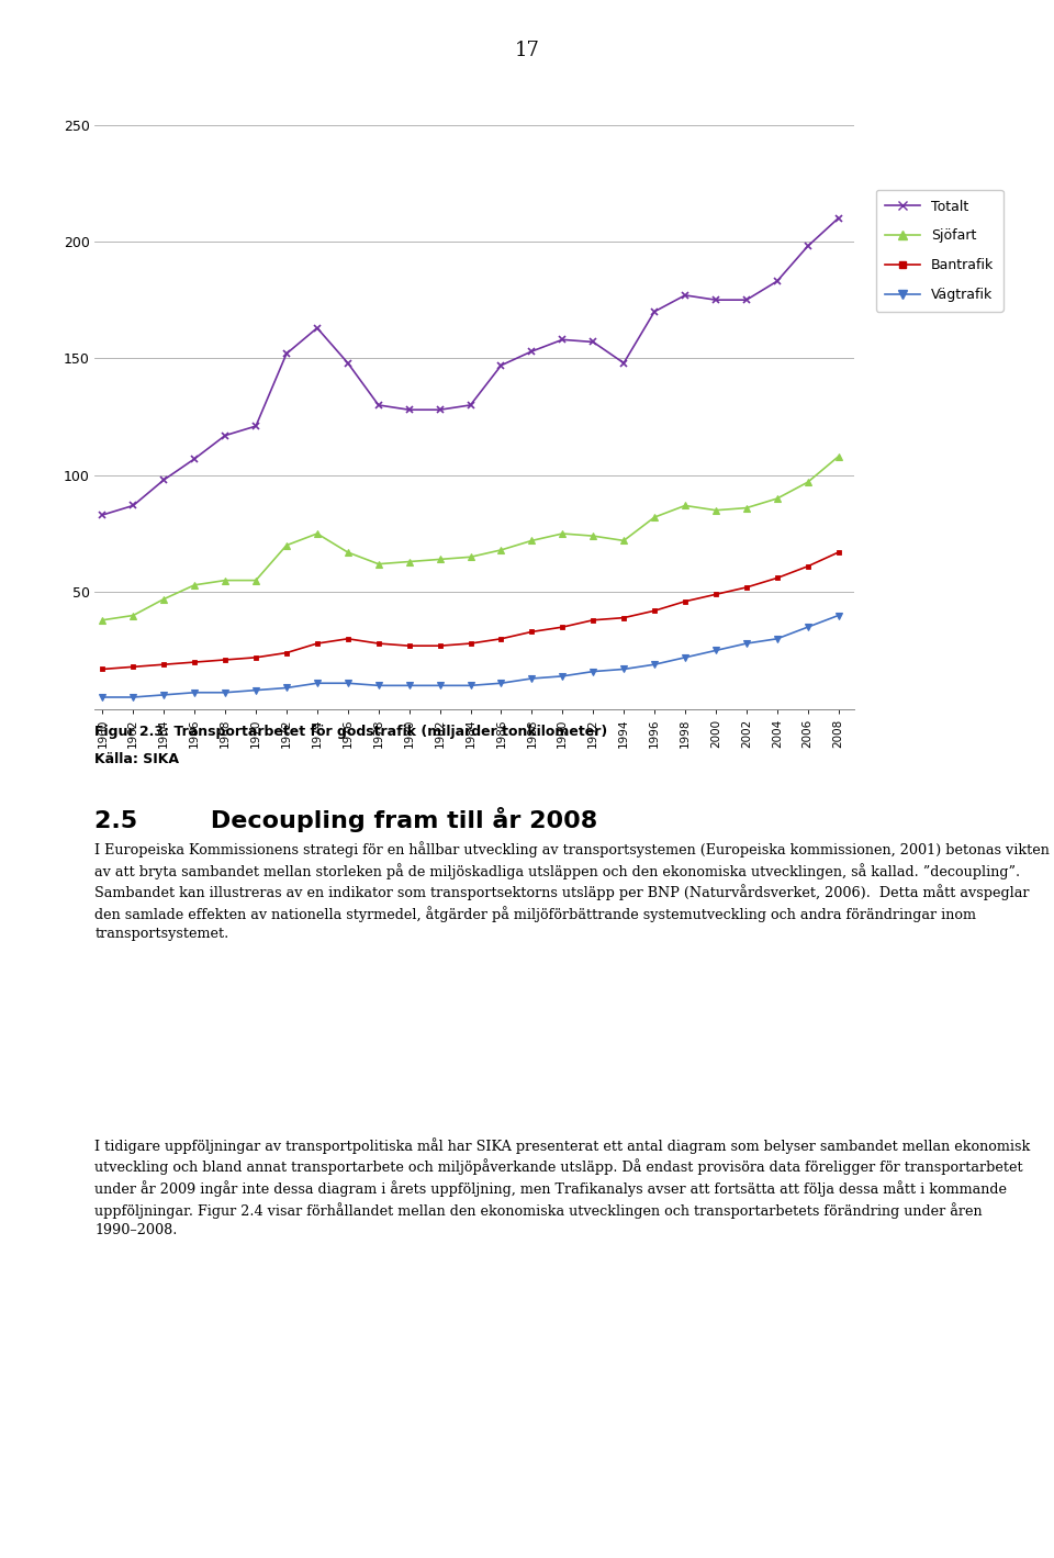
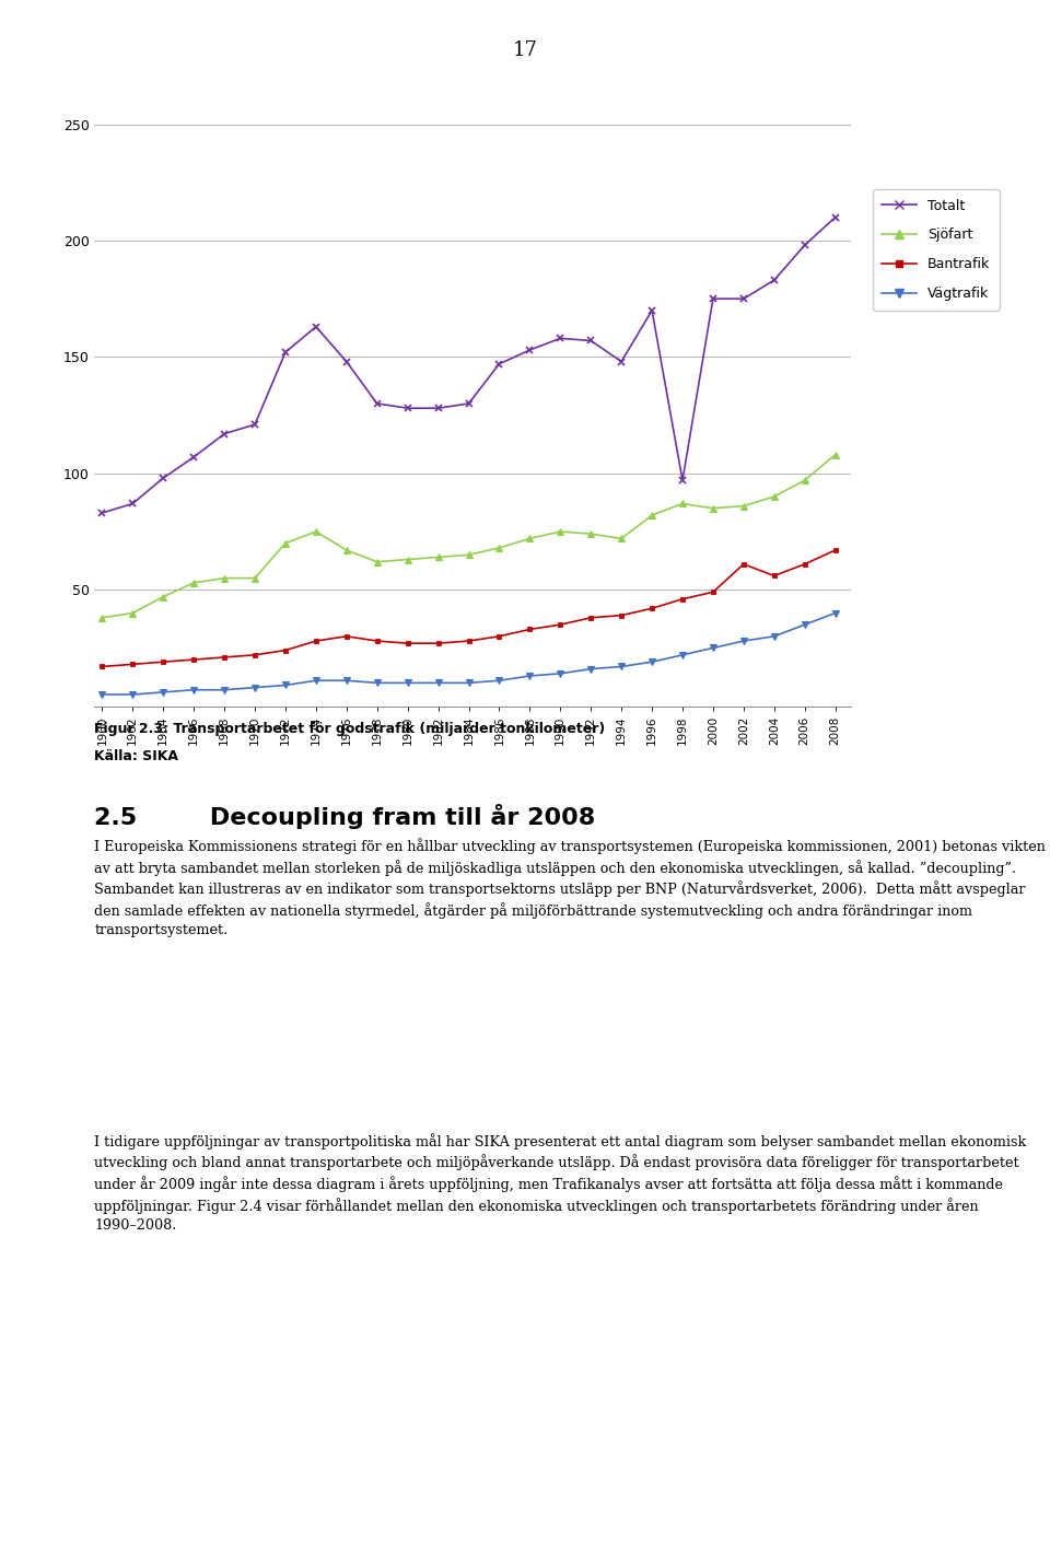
Totalt/1998: 177 -> 97
Bantrafik/2002: 52 -> 61
